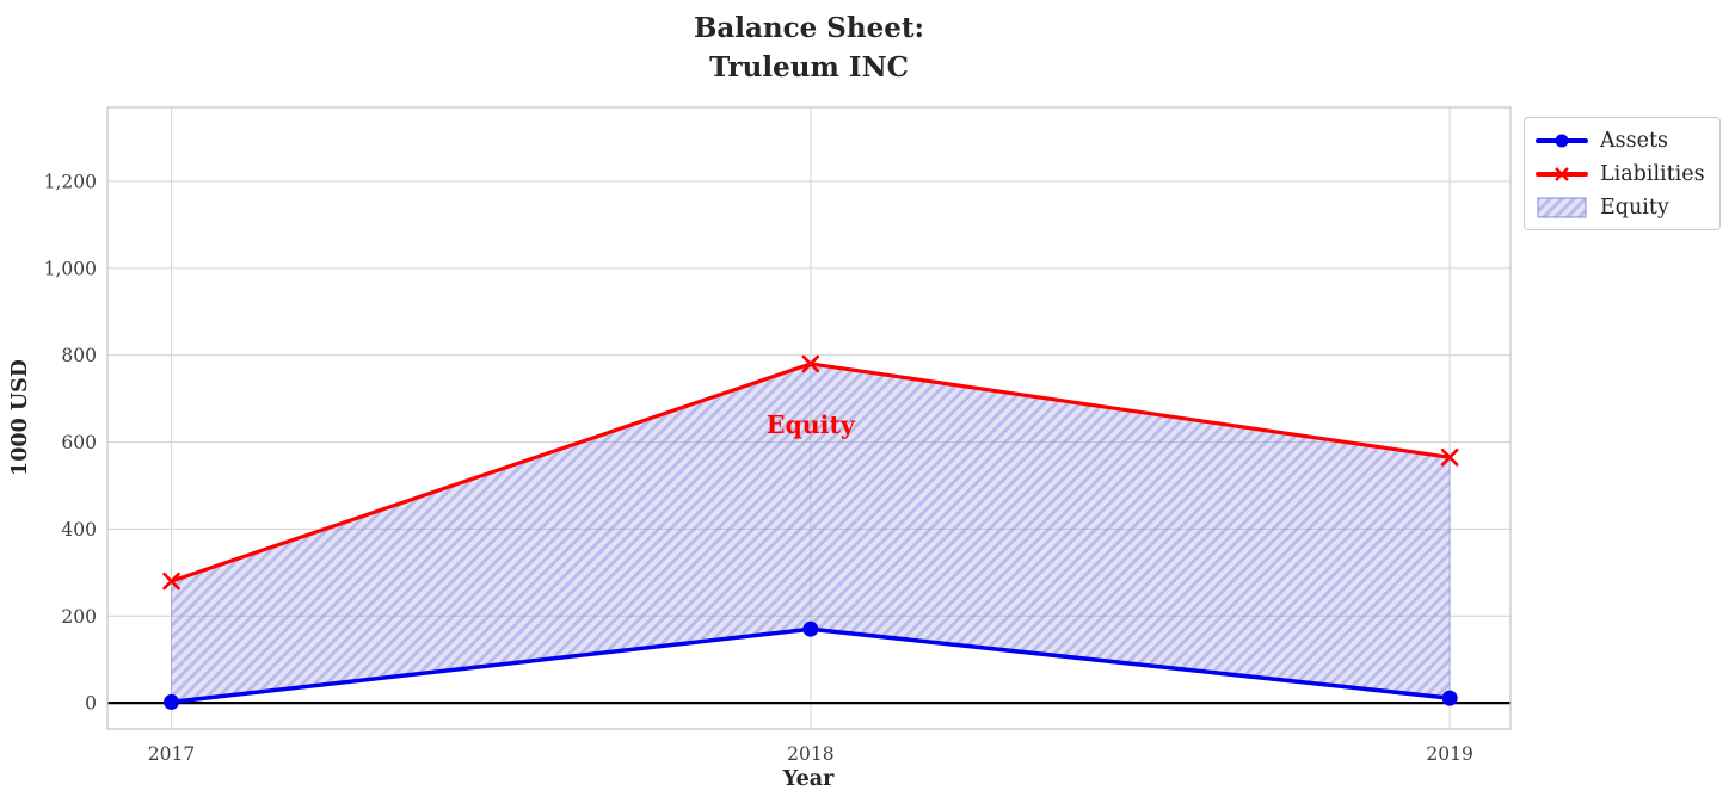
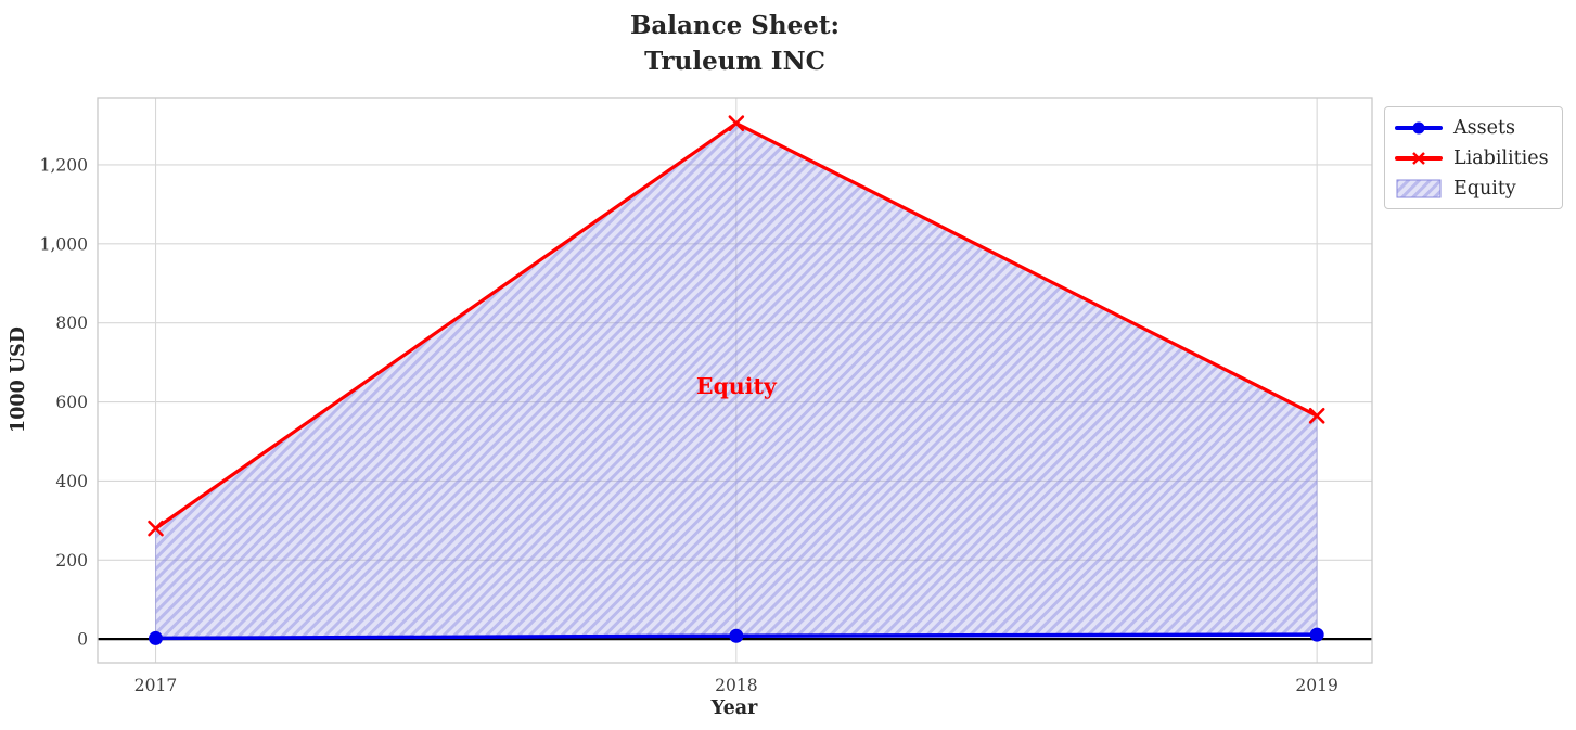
Assets/2018: 170 -> 10
Liabilities/2018: 780 -> 1300
